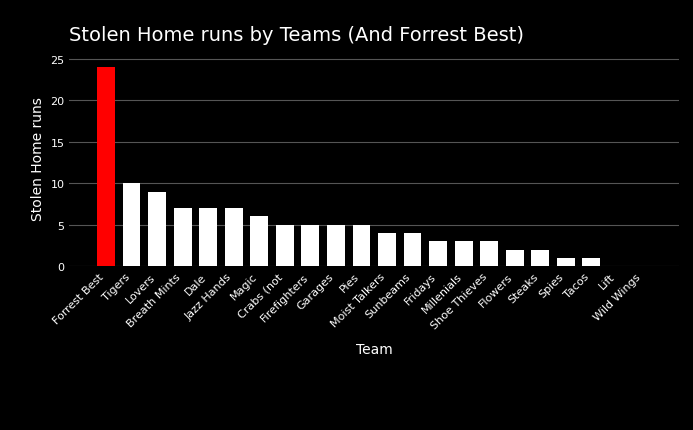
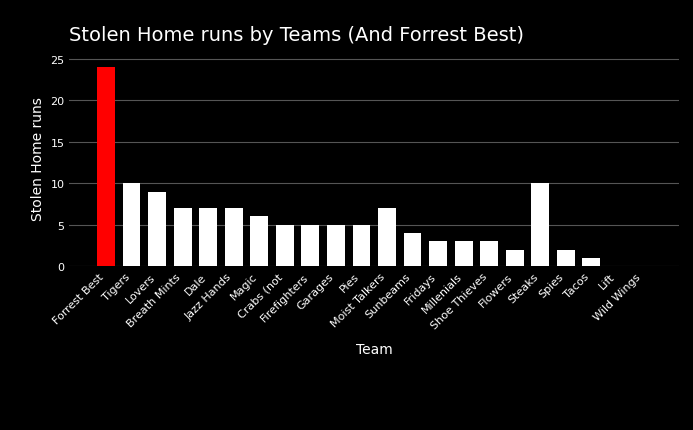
Moist Talkers: 4 -> 7
Steaks: 2 -> 10
Spies: 1 -> 2
